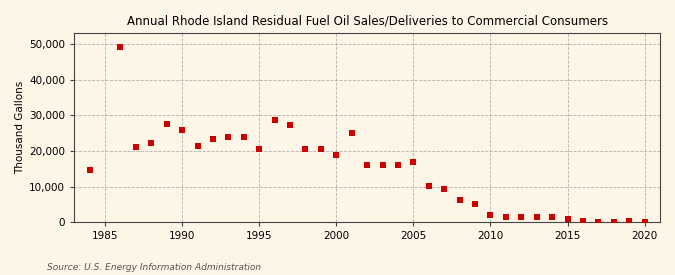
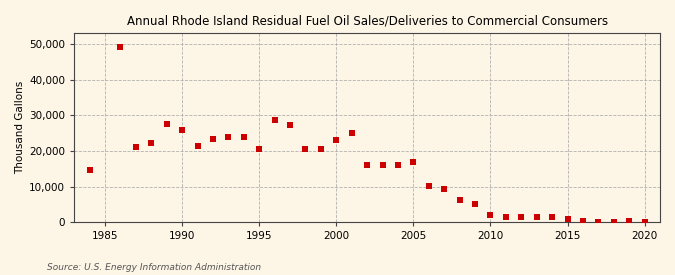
2000: 19,000 -> 23,000
